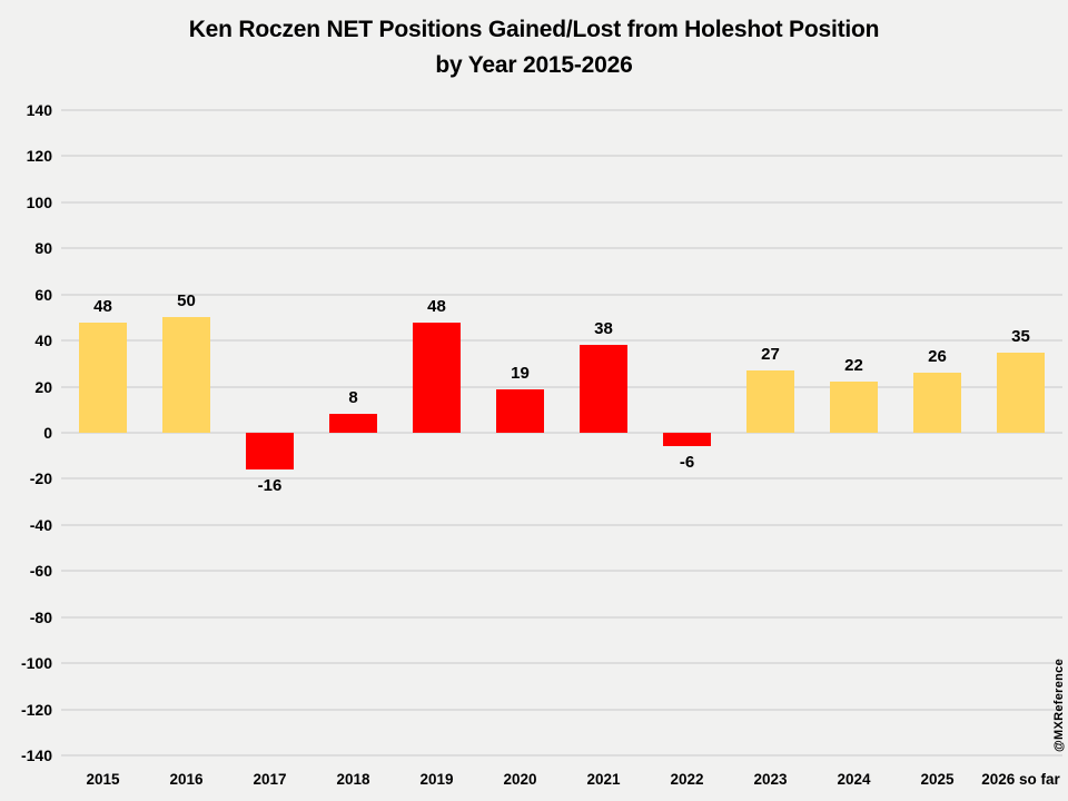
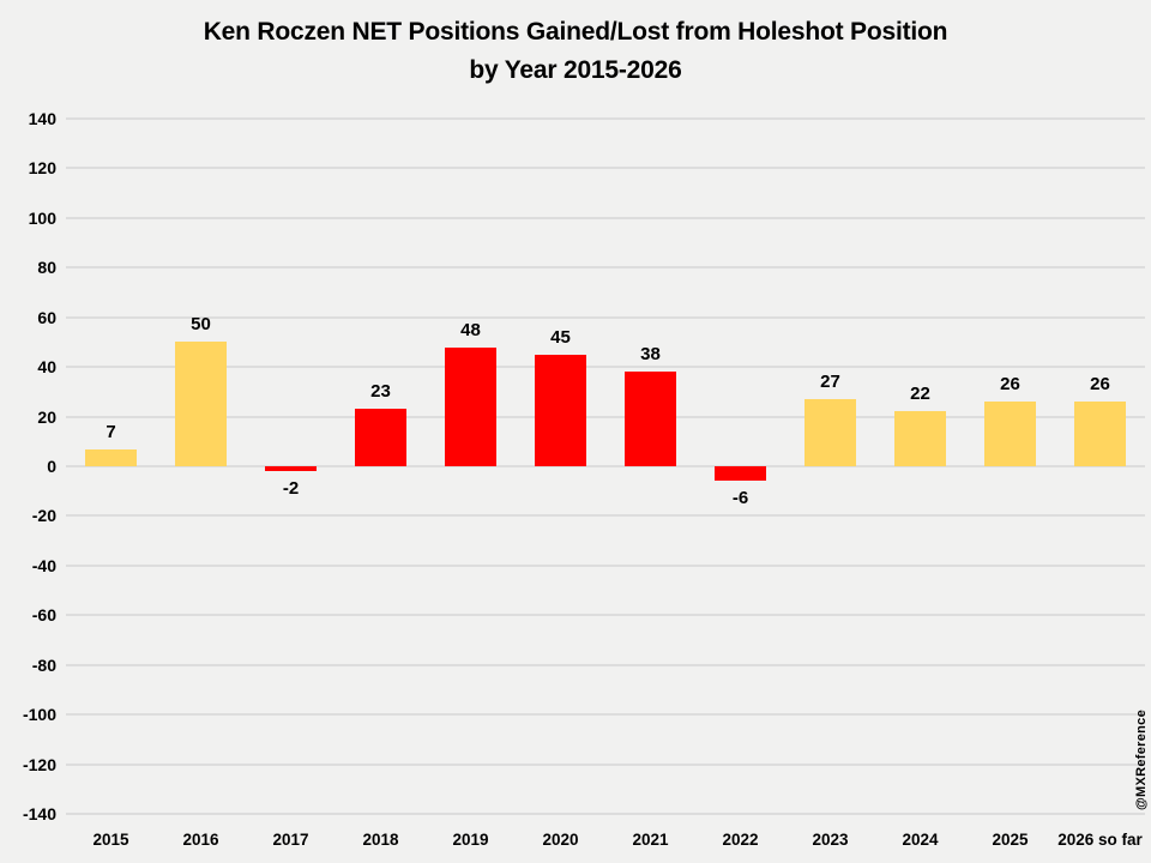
2015: 48 -> 7
2017: -16 -> -2
2018: 8 -> 23
2020: 19 -> 45
2026 so far: 35 -> 26
